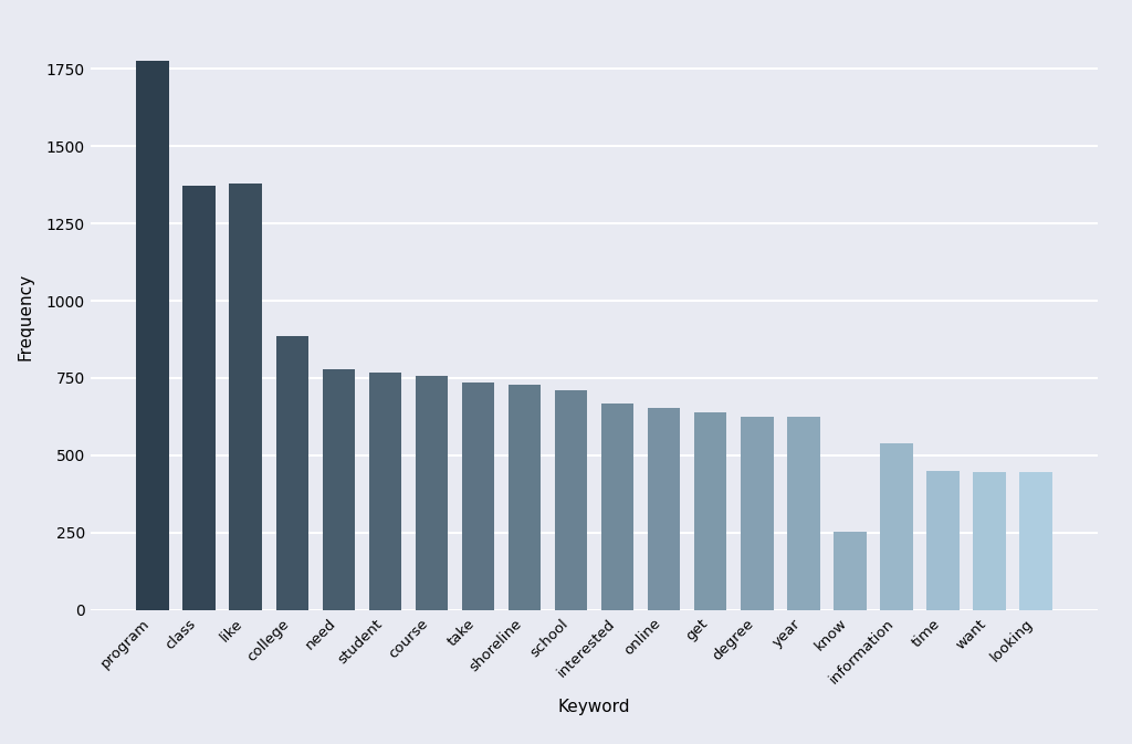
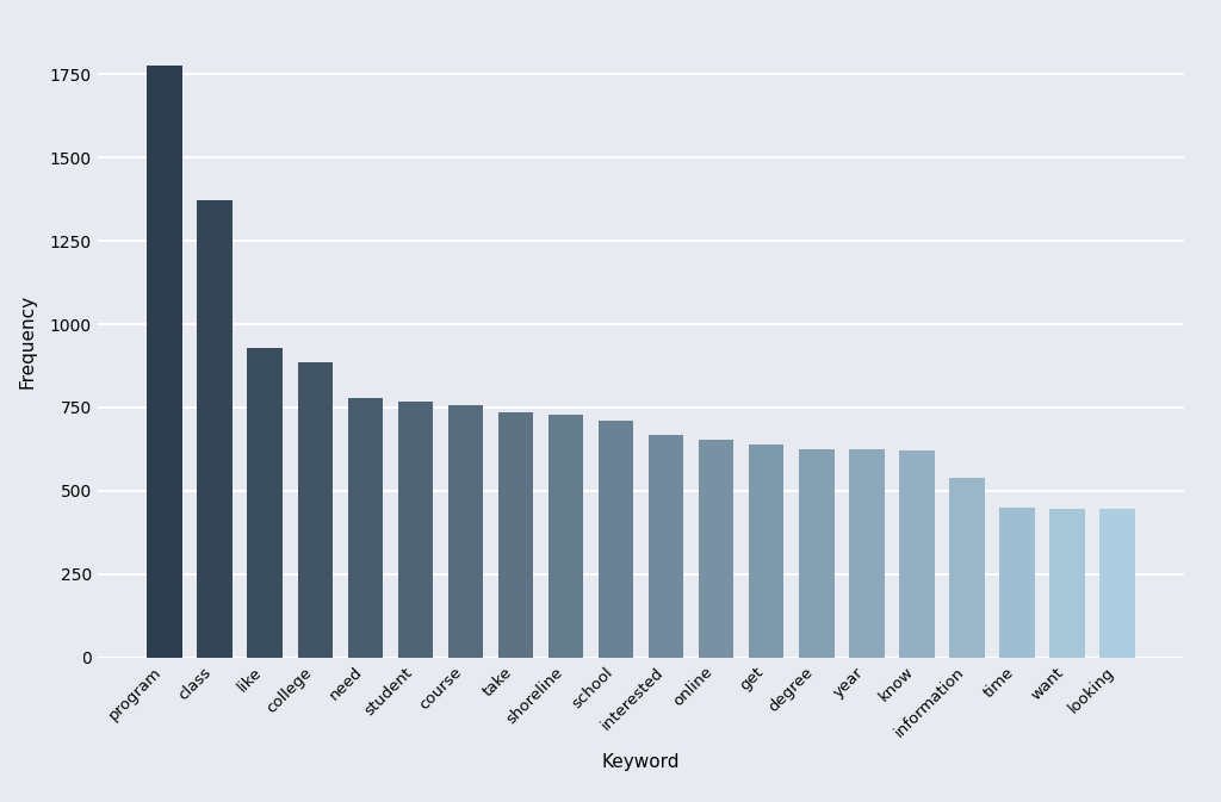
like: 1380 -> 930
know: 255 -> 622
